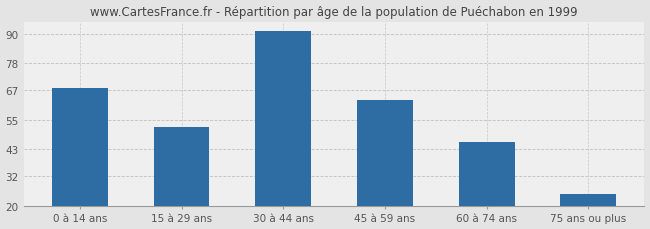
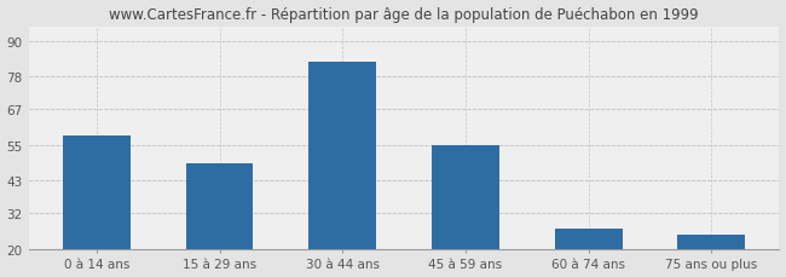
0 à 14 ans: 68 -> 58
15 à 29 ans: 52 -> 49
30 à 44 ans: 91 -> 83
45 à 59 ans: 63 -> 55
60 à 74 ans: 46 -> 27
